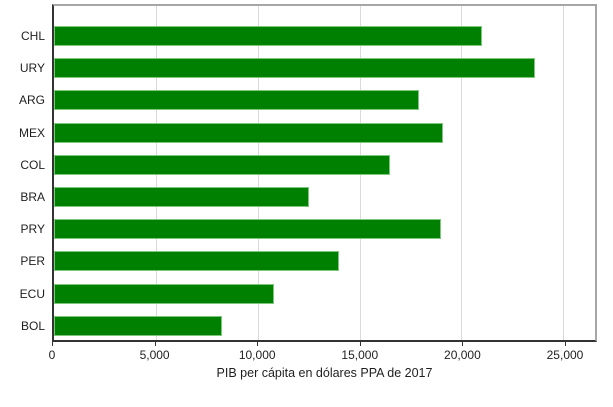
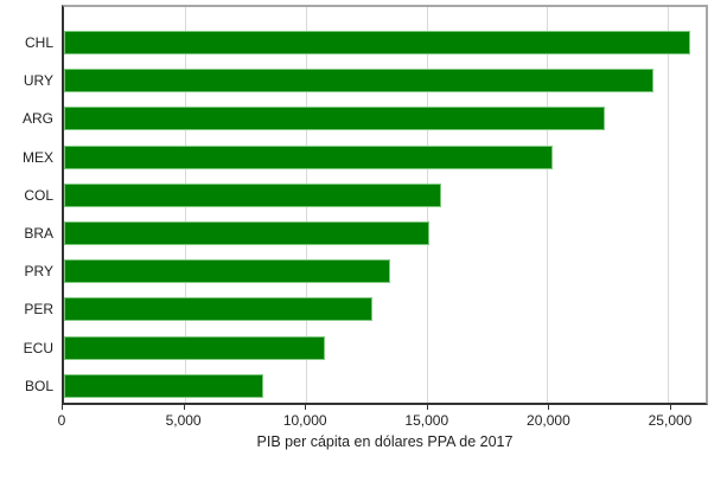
CHL: 21000 -> 25900
URY: 23600 -> 24400
ARG: 17900 -> 22400
MEX: 19100 -> 20200
COL: 16500 -> 15600
BRA: 12500 -> 15100
PRY: 19000 -> 13500
PER: 14000 -> 12800
